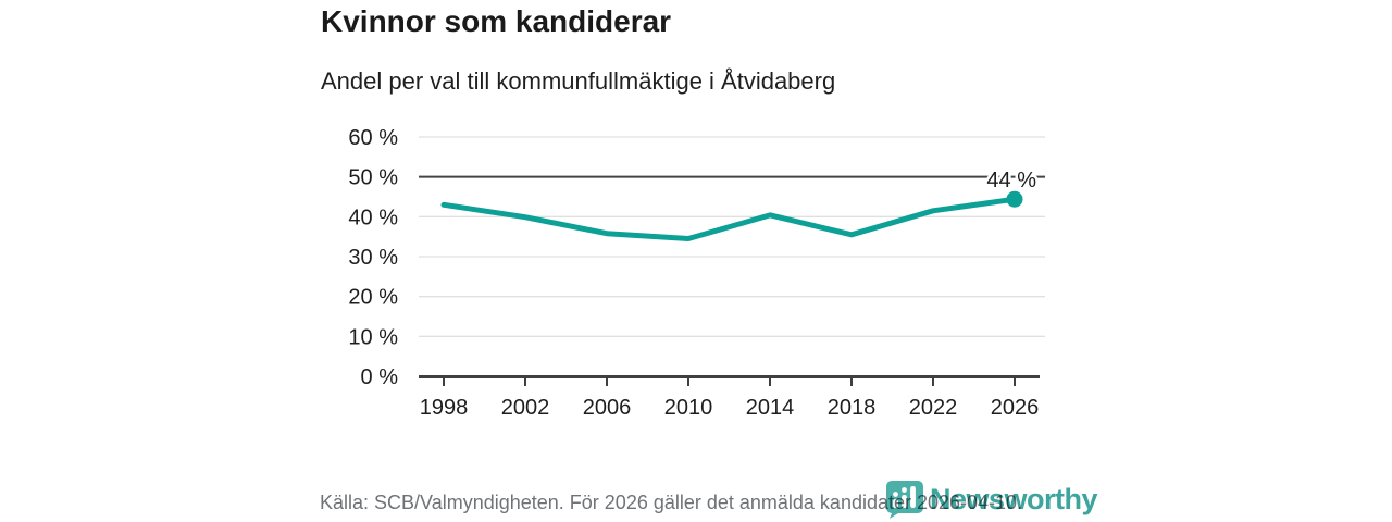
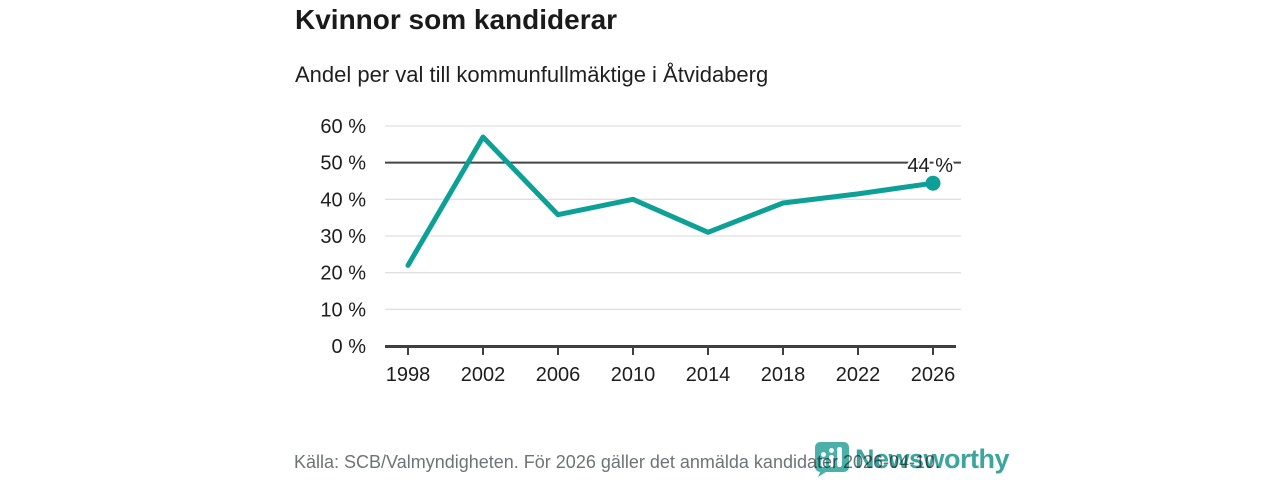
1998: 43% -> 22%
2002: 40% -> 57%
2010: 34% -> 40%
2014: 40% -> 31%
2018: 36% -> 39%
